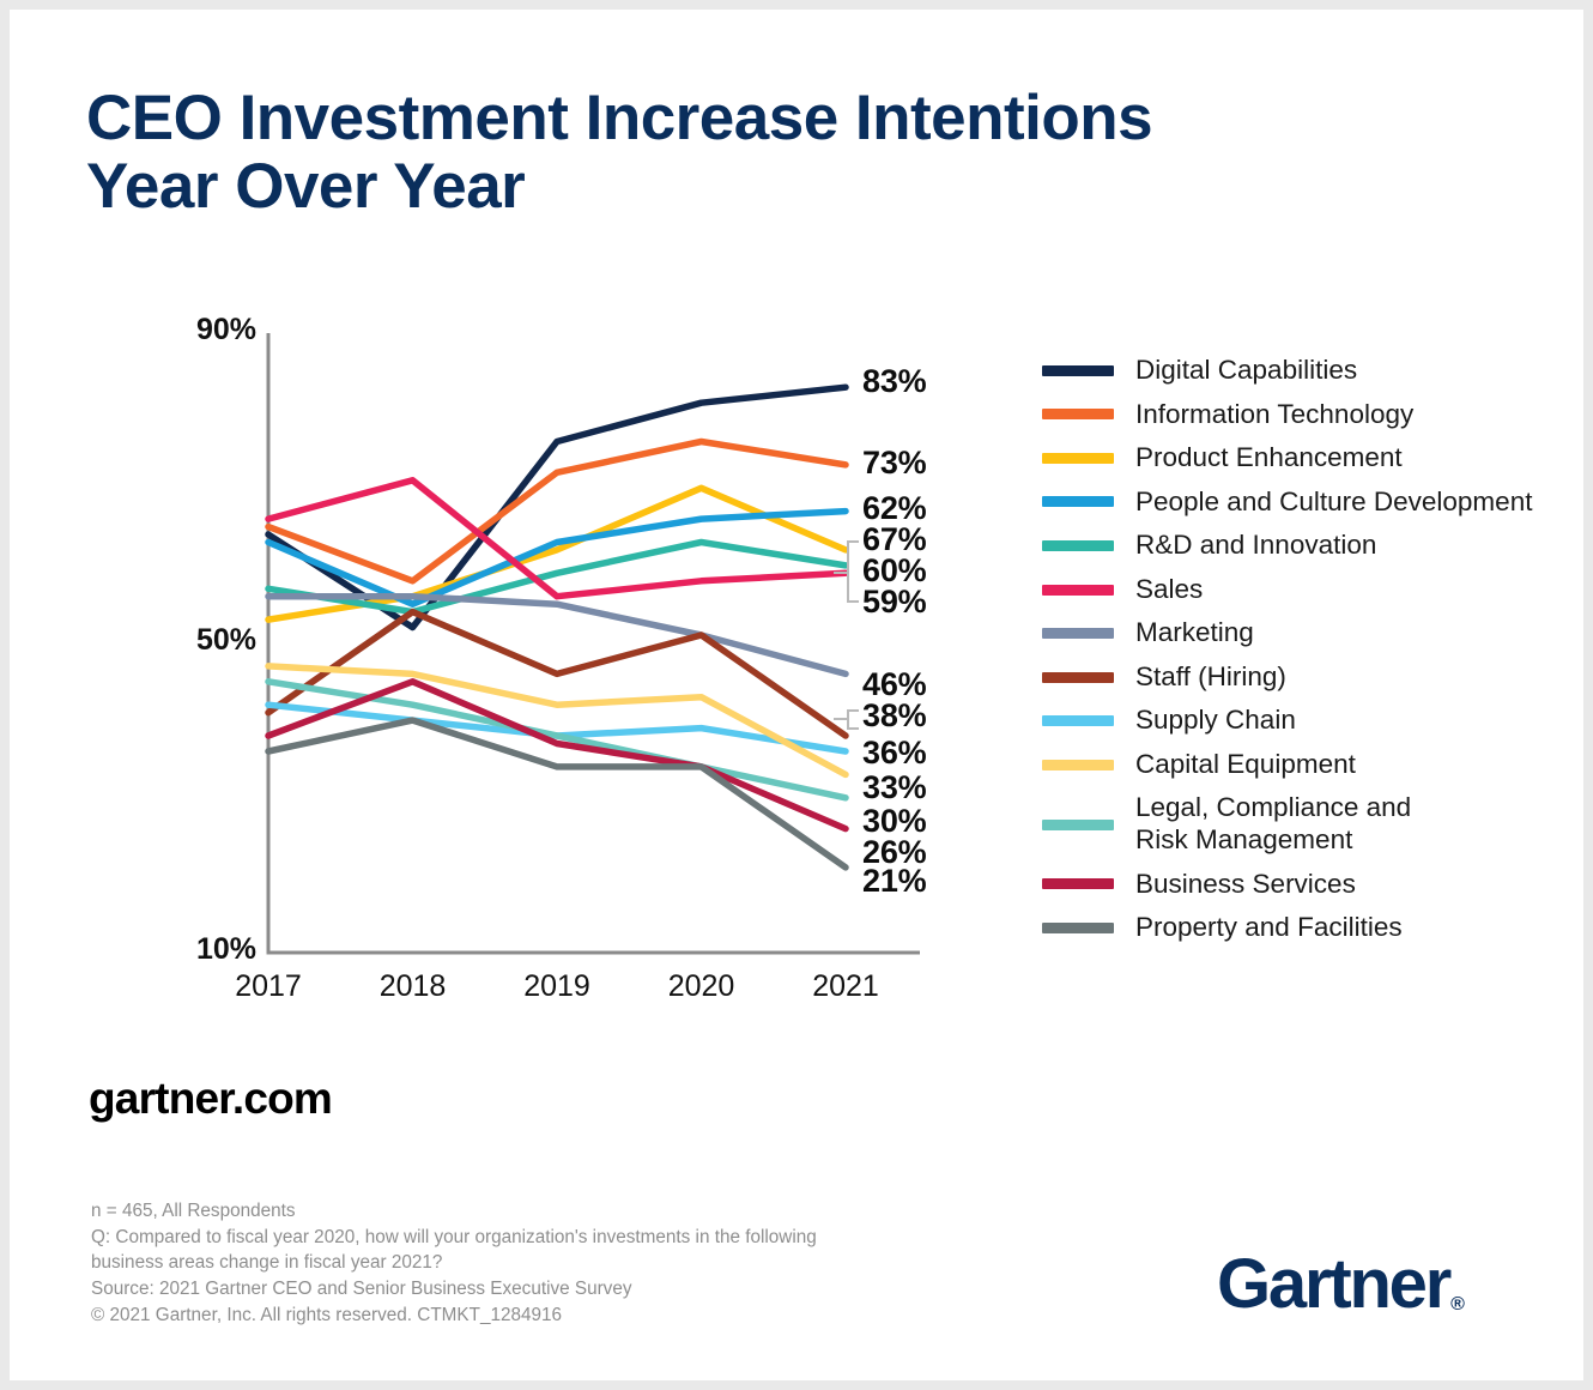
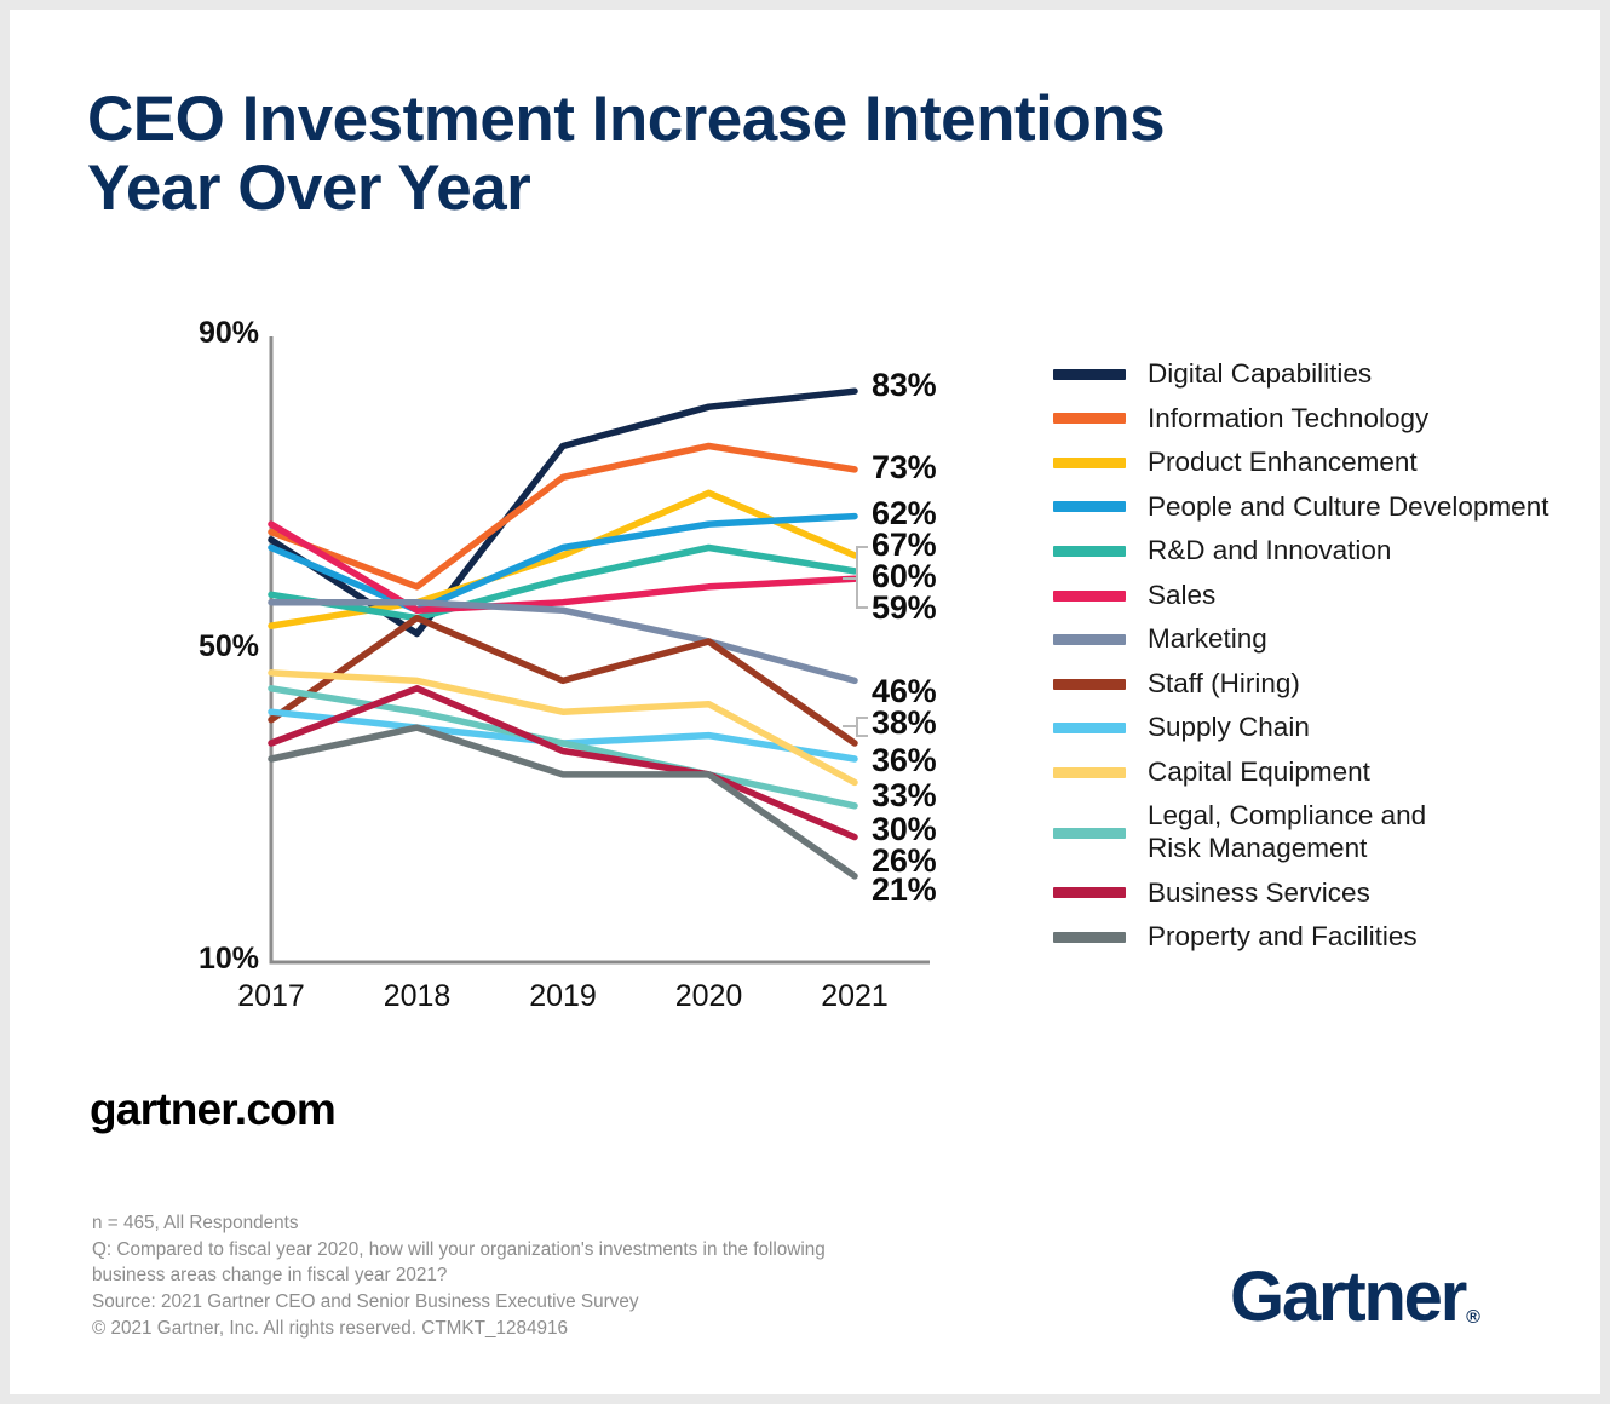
Sales/2018: 71% -> 55%
